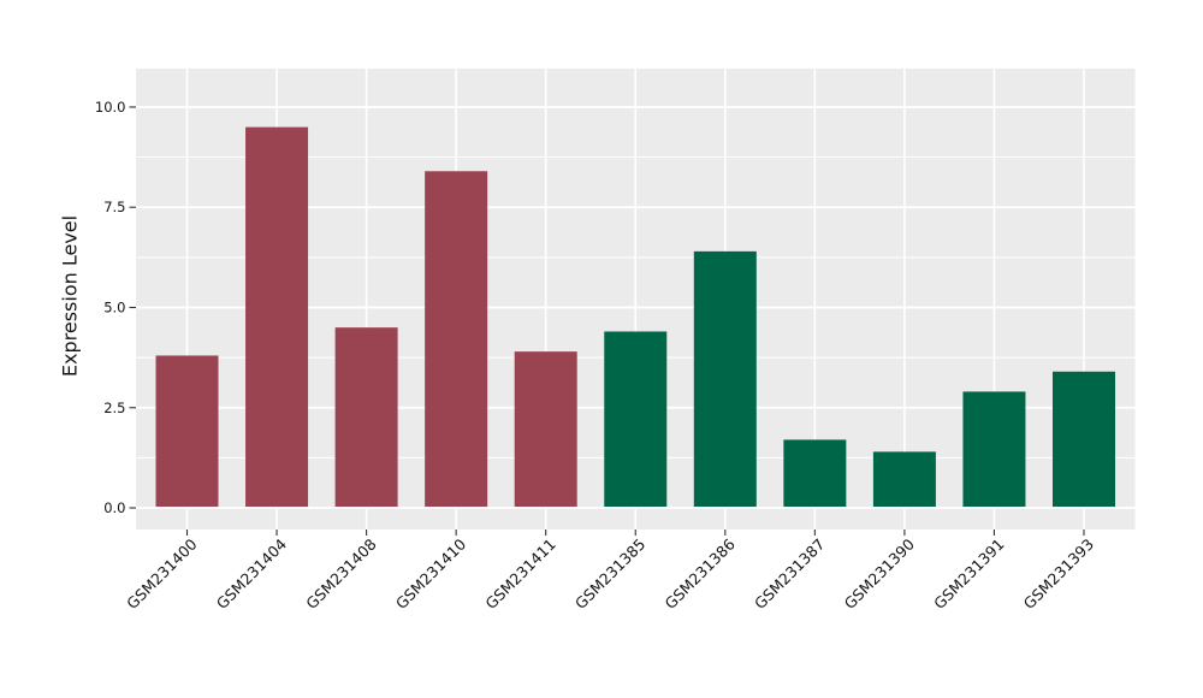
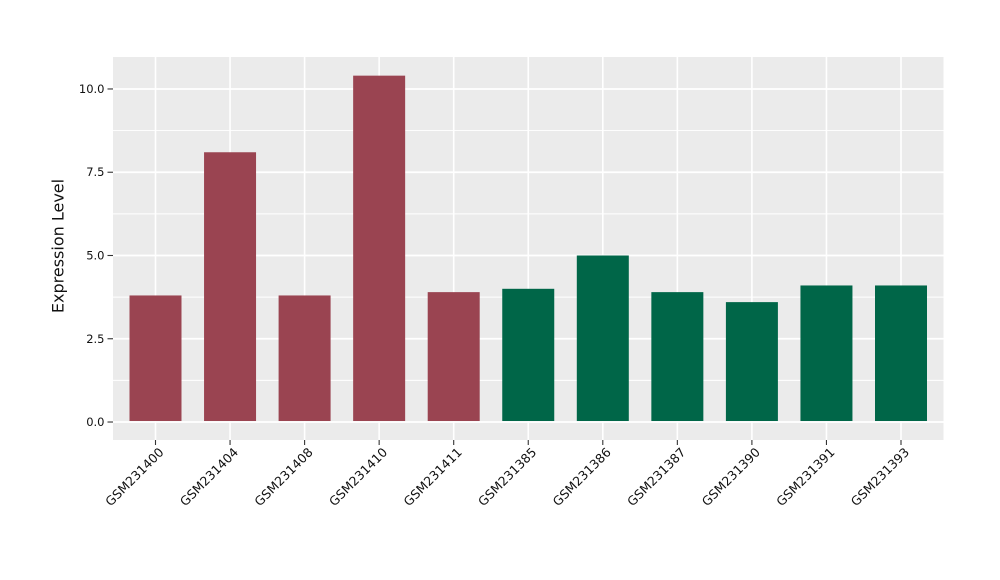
GSM231404: 9.5 -> 8.1
GSM231408: 4.5 -> 3.8
GSM231410: 8.4 -> 10.4
GSM231385: 4.4 -> 4.0
GSM231386: 6.4 -> 5.0
GSM231387: 1.7 -> 3.9
GSM231390: 1.4 -> 3.6
GSM231391: 2.9 -> 4.1
GSM231393: 3.4 -> 4.1
